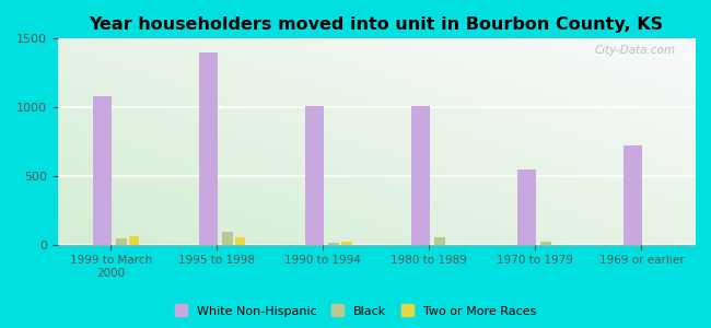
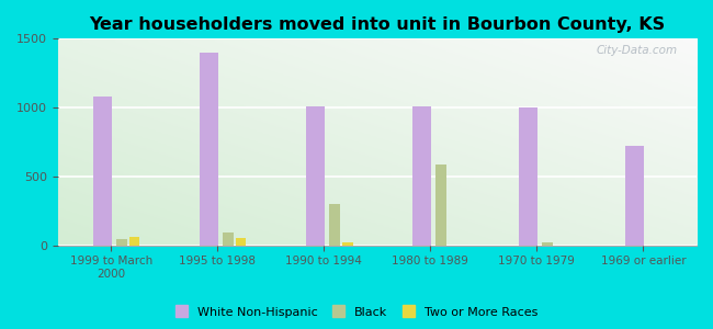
Black/1990 to 1994: 10 -> 300
Black/1980 to 1989: 60 -> 590
White Non-Hispanic/1970 to 1979: 540 -> 1000
